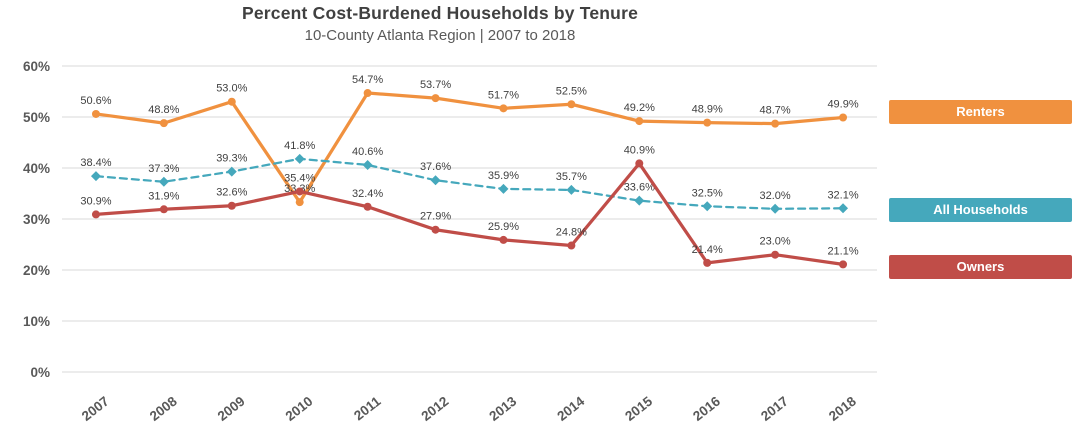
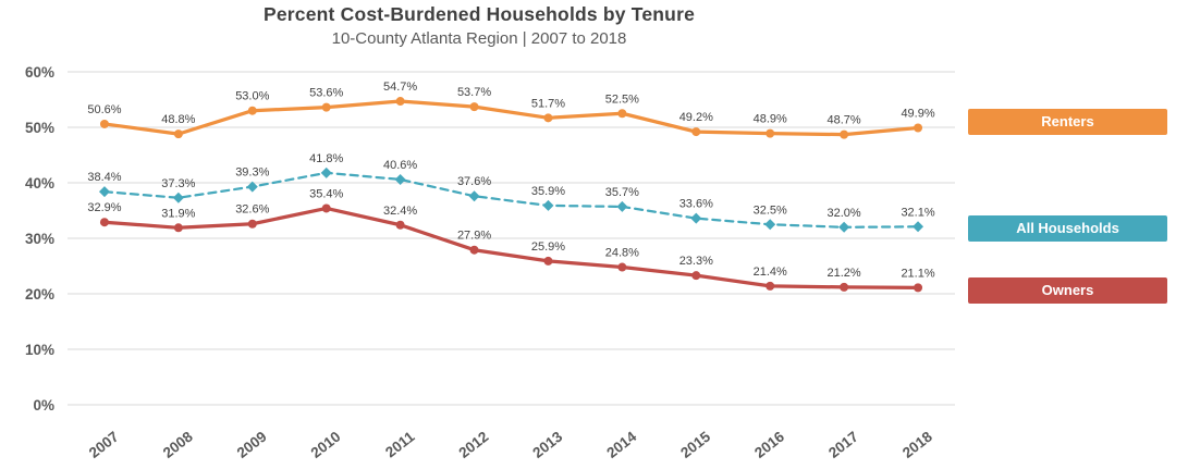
Owners/2007: 30.9% -> 32.9%
Renters/2010: 33.3% -> 53.6%
Owners/2015: 40.9% -> 23.3%
Owners/2017: 23.0% -> 21.2%
